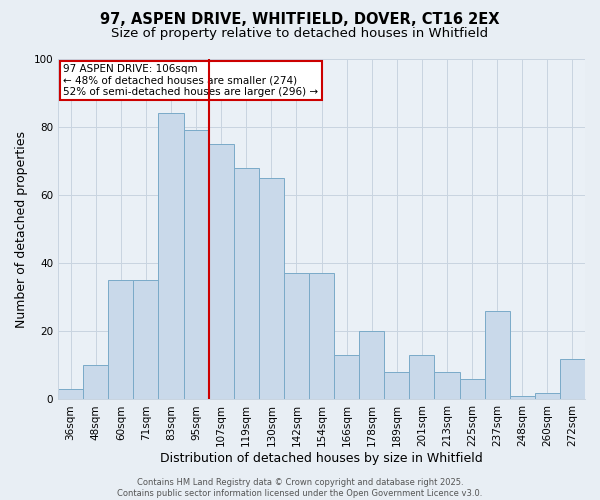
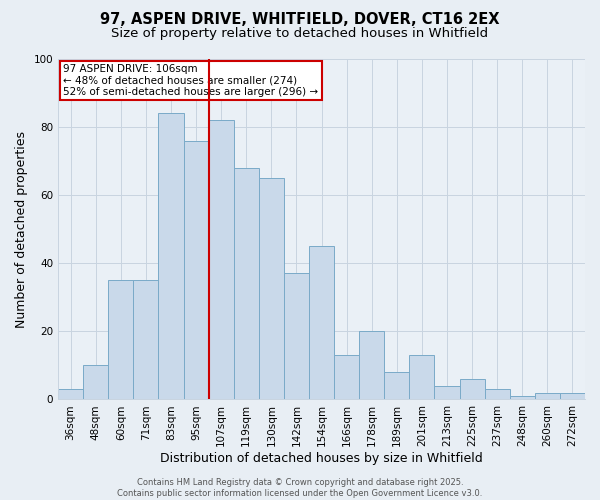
95sqm: 79 -> 76
107sqm: 75 -> 82
154sqm: 37 -> 45
213sqm: 8 -> 4
237sqm: 26 -> 3
272sqm: 12 -> 2
